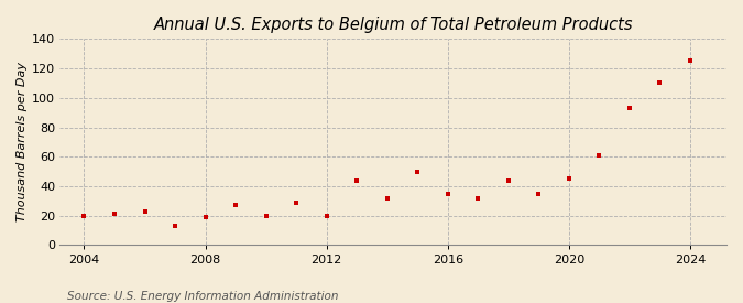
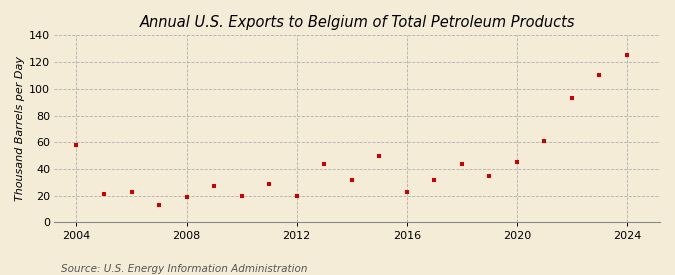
2004: 20 -> 58
2016: 35 -> 23
